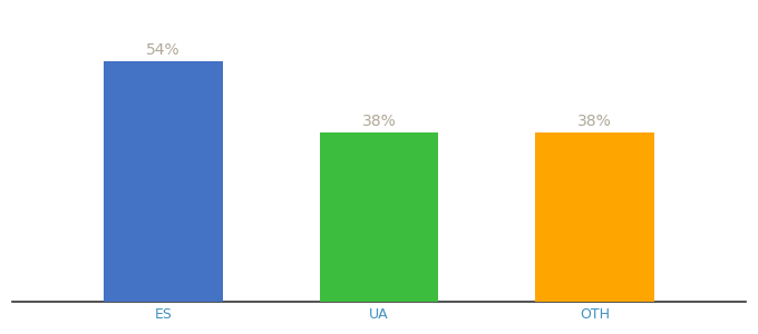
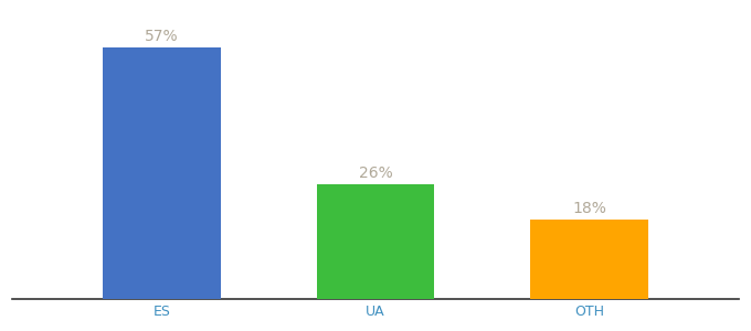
ES: 54% -> 57%
UA: 38% -> 26%
OTH: 38% -> 18%
